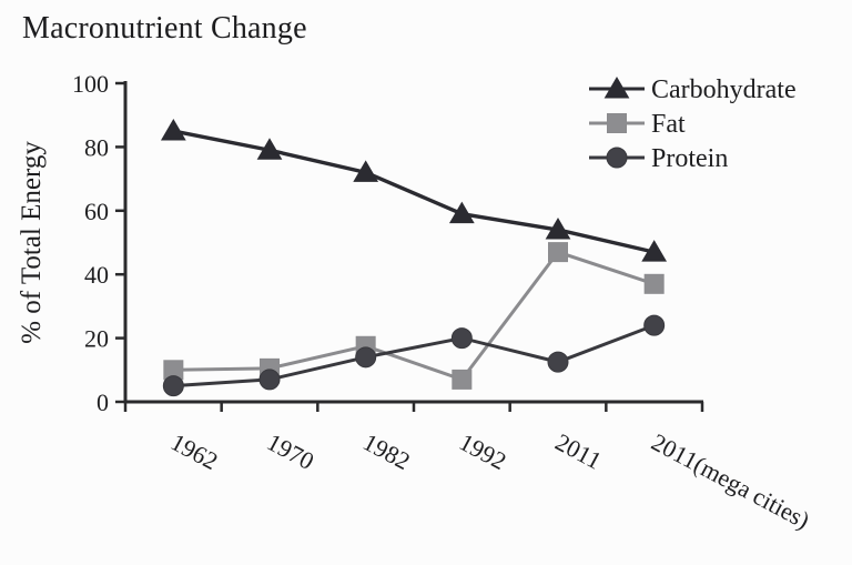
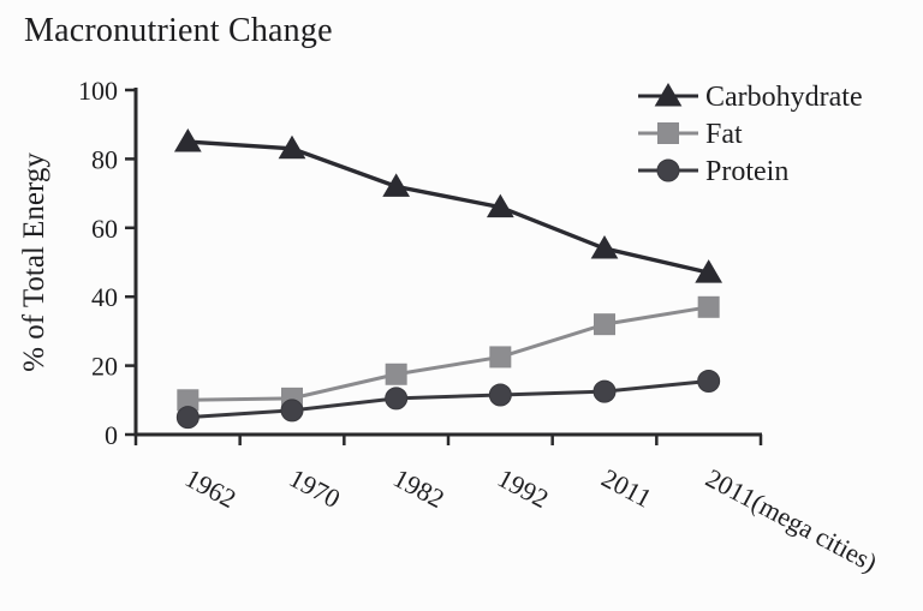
Carbohydrate/1970: 79 -> 83
Protein/1982: 14 -> 10
Carbohydrate/1992: 59 -> 66
Fat/1992: 7 -> 22
Protein/1992: 20 -> 12
Fat/2011: 47 -> 32
Protein/2011(mega cities): 24 -> 16
